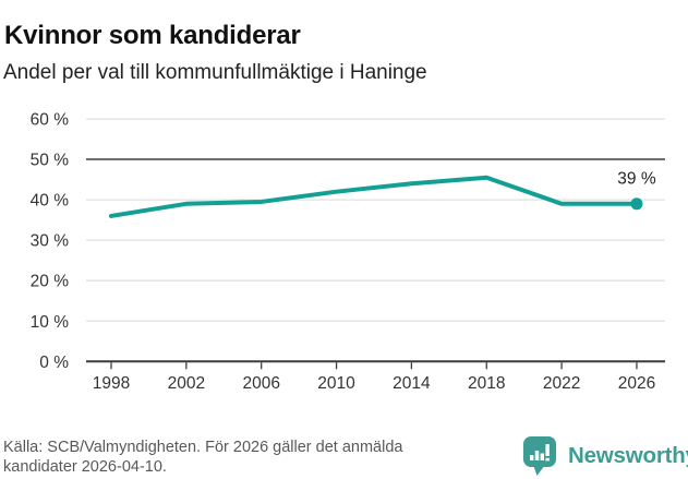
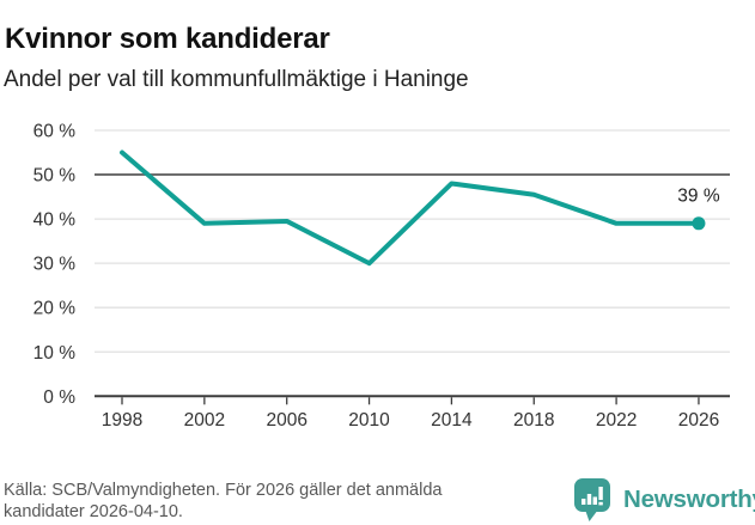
1998: 36% -> 55%
2010: 42% -> 30%
2014: 44% -> 48%
